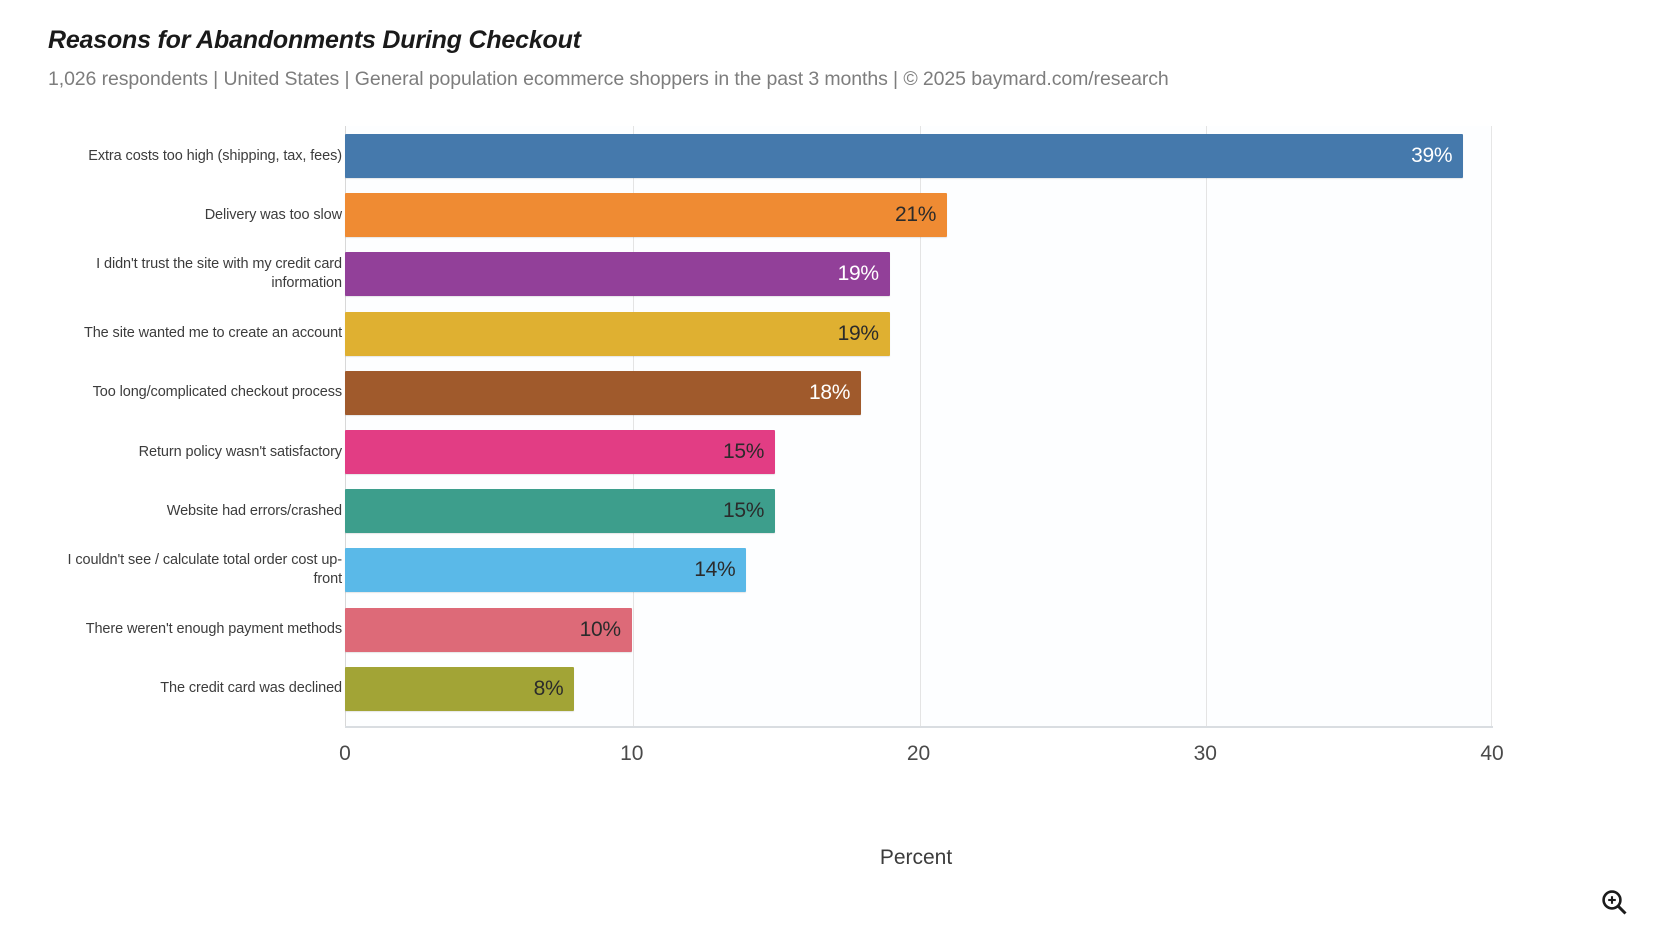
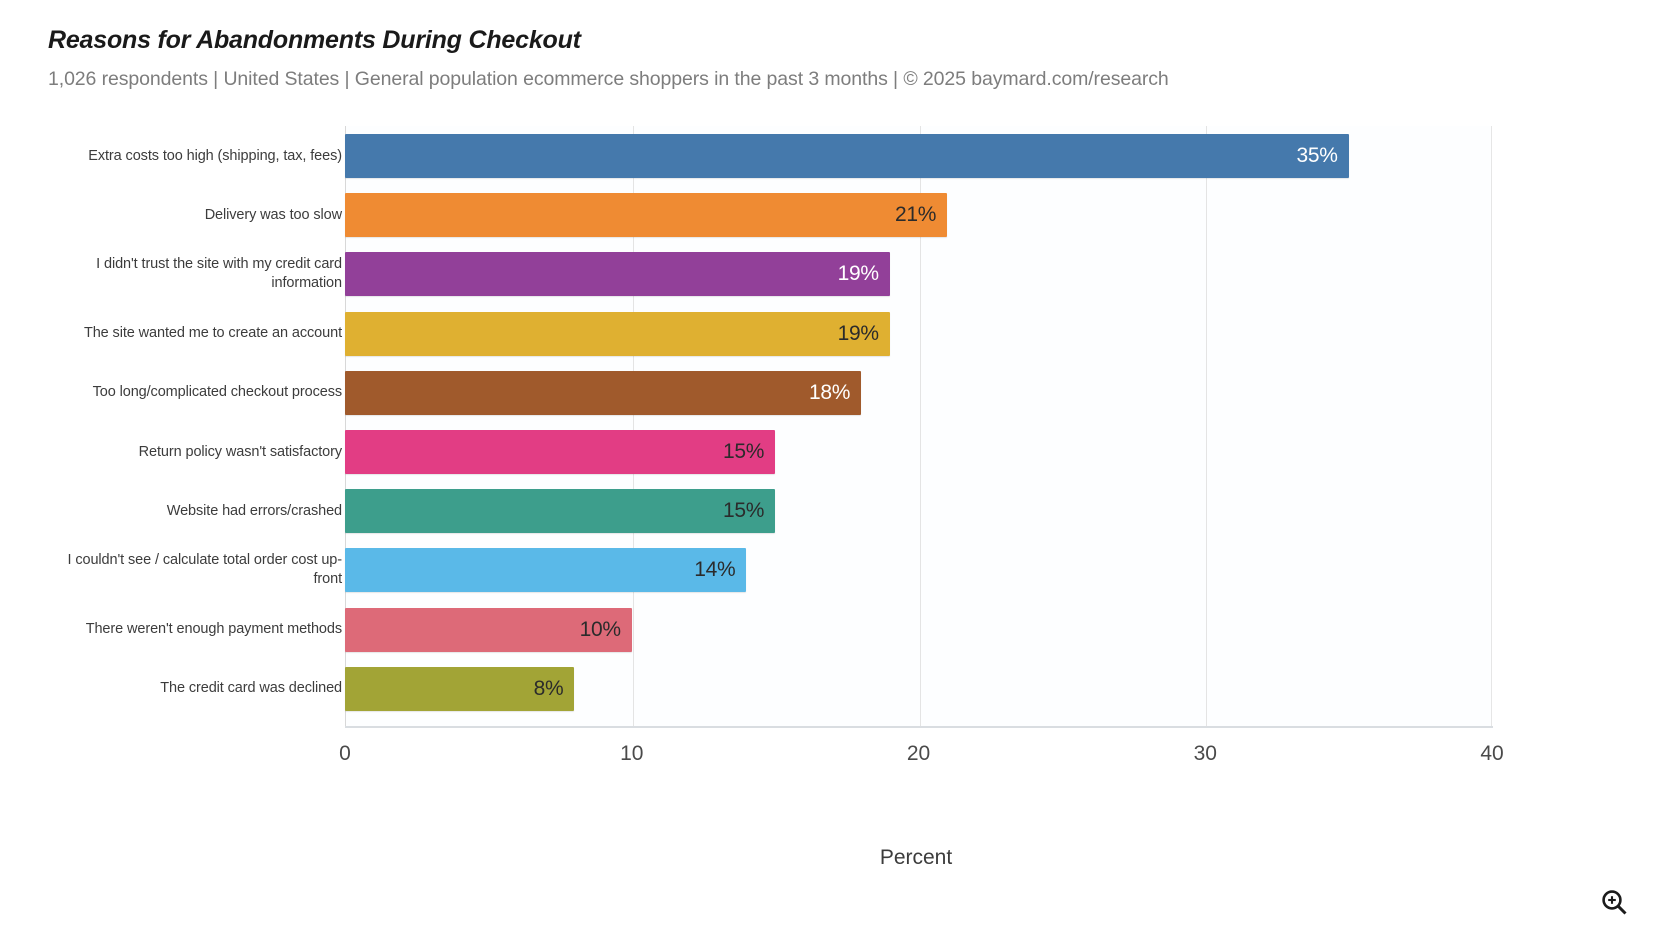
Extra costs too high (shipping, tax, fees): 39% -> 35%
